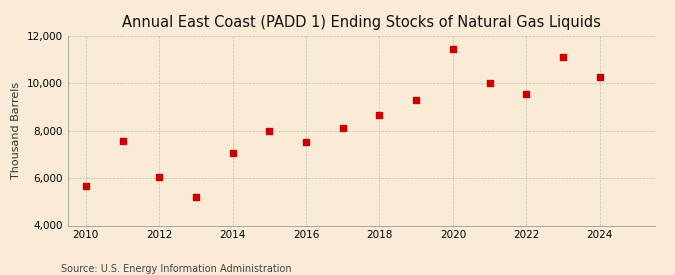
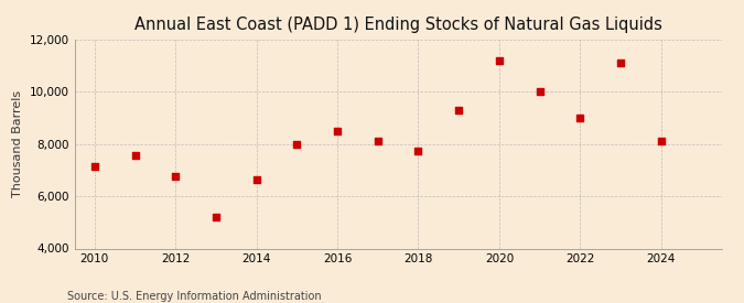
2010: 5,650 -> 7,150
2012: 6,050 -> 6,750
2014: 7,050 -> 6,650
2016: 7,500 -> 8,500
2018: 8,650 -> 7,750
2020: 11,450 -> 11,200
2022: 9,550 -> 9,000
2024: 10,250 -> 8,100
